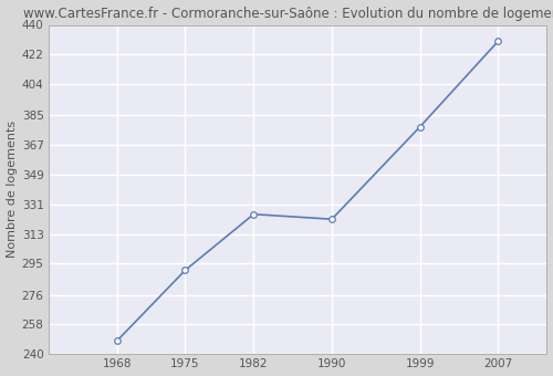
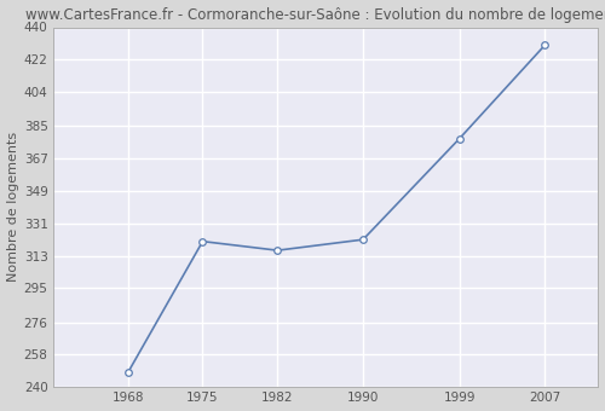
1975: 291 -> 321
1982: 325 -> 316
